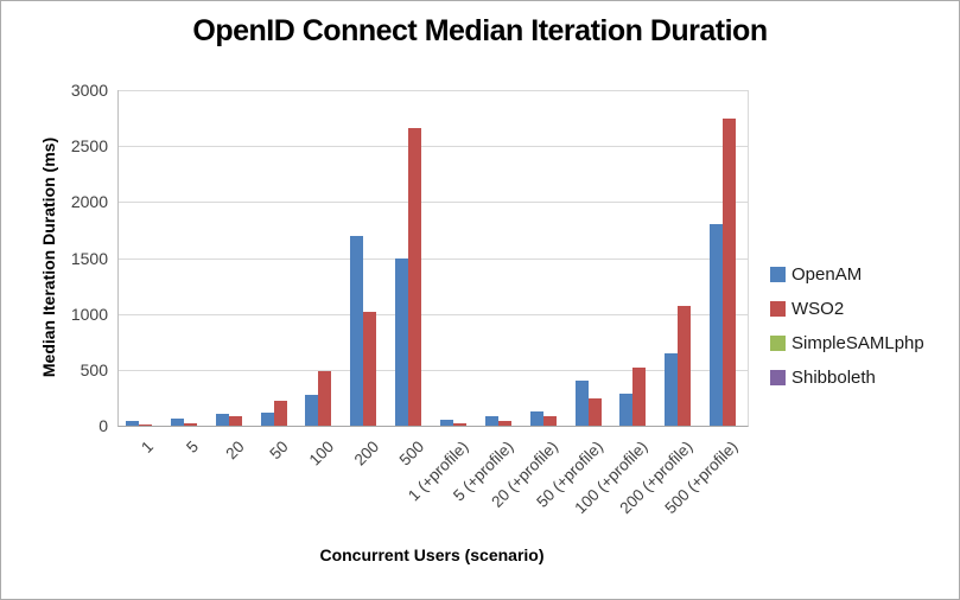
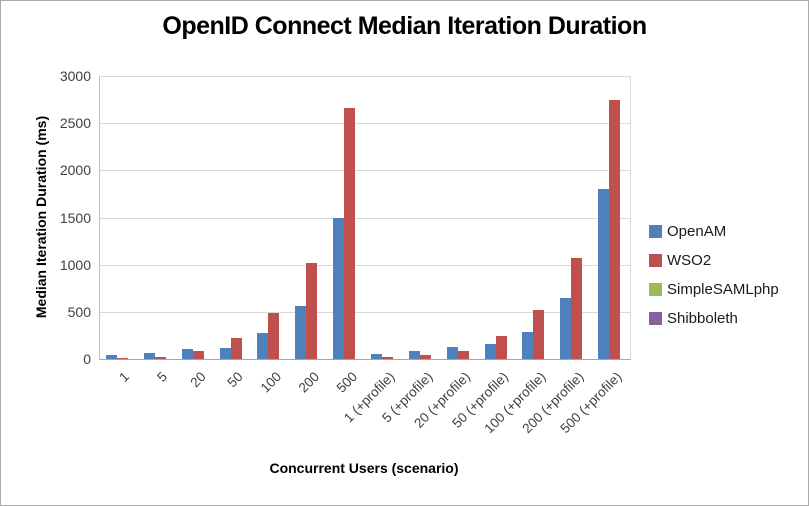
OpenAM/200: 1700 -> 600
OpenAM/50 (+profile): 400 -> 200
